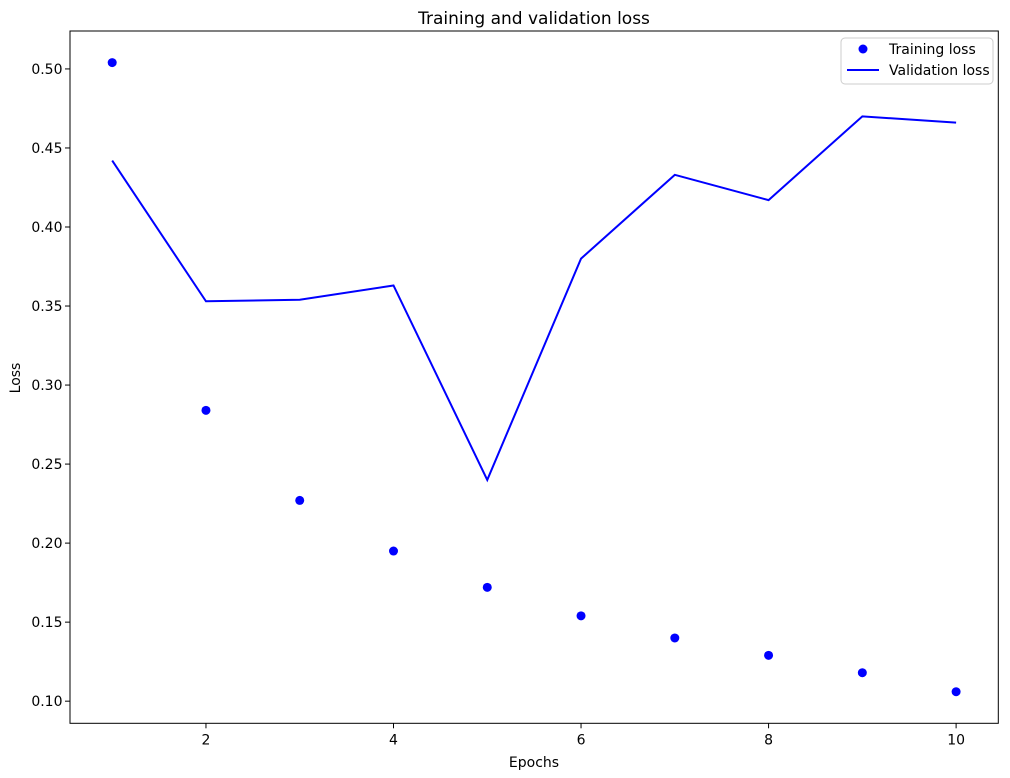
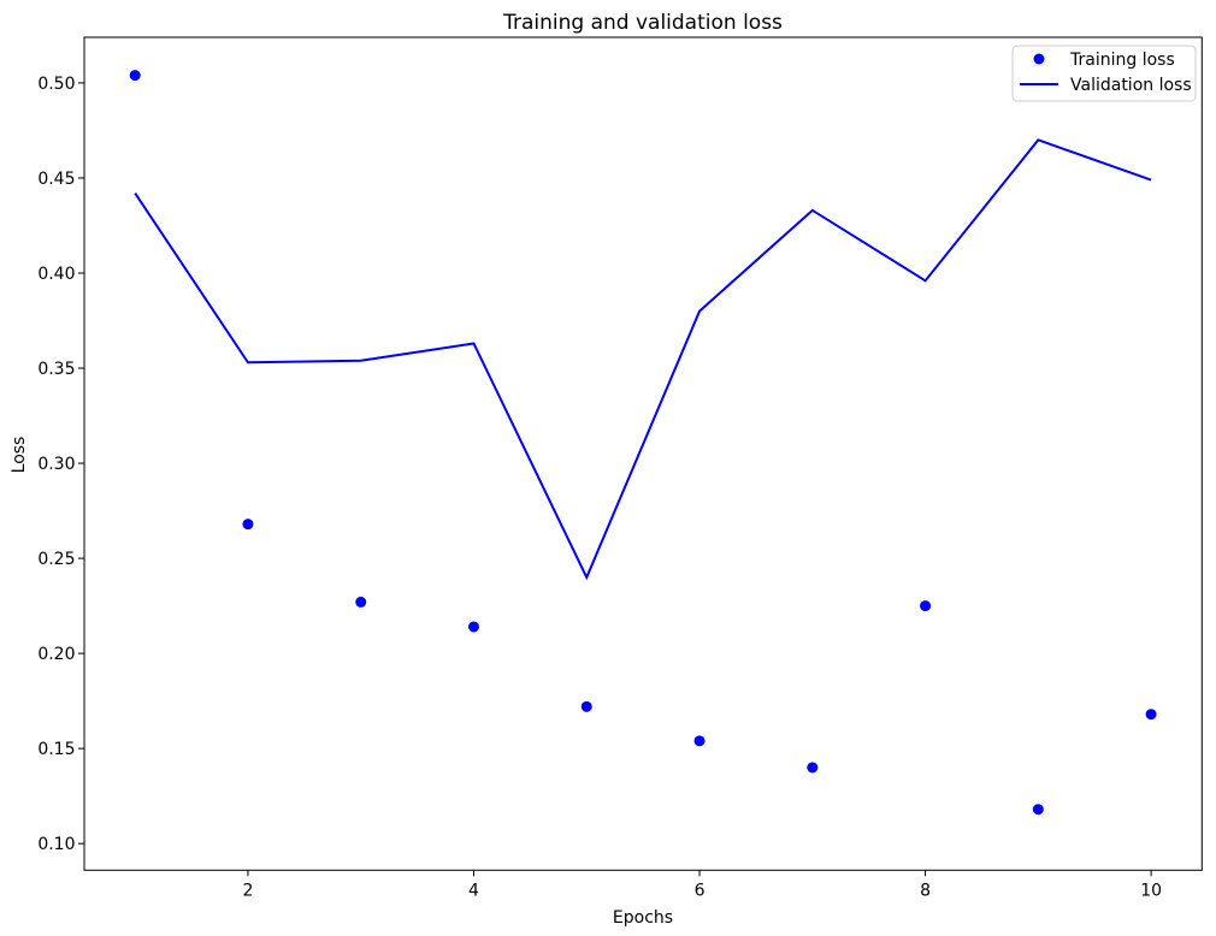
Training loss/2: 0.284 -> 0.268
Training loss/4: 0.195 -> 0.214
Training loss/8: 0.129 -> 0.225
Validation loss/8: 0.417 -> 0.396
Training loss/10: 0.106 -> 0.168
Validation loss/10: 0.466 -> 0.449
